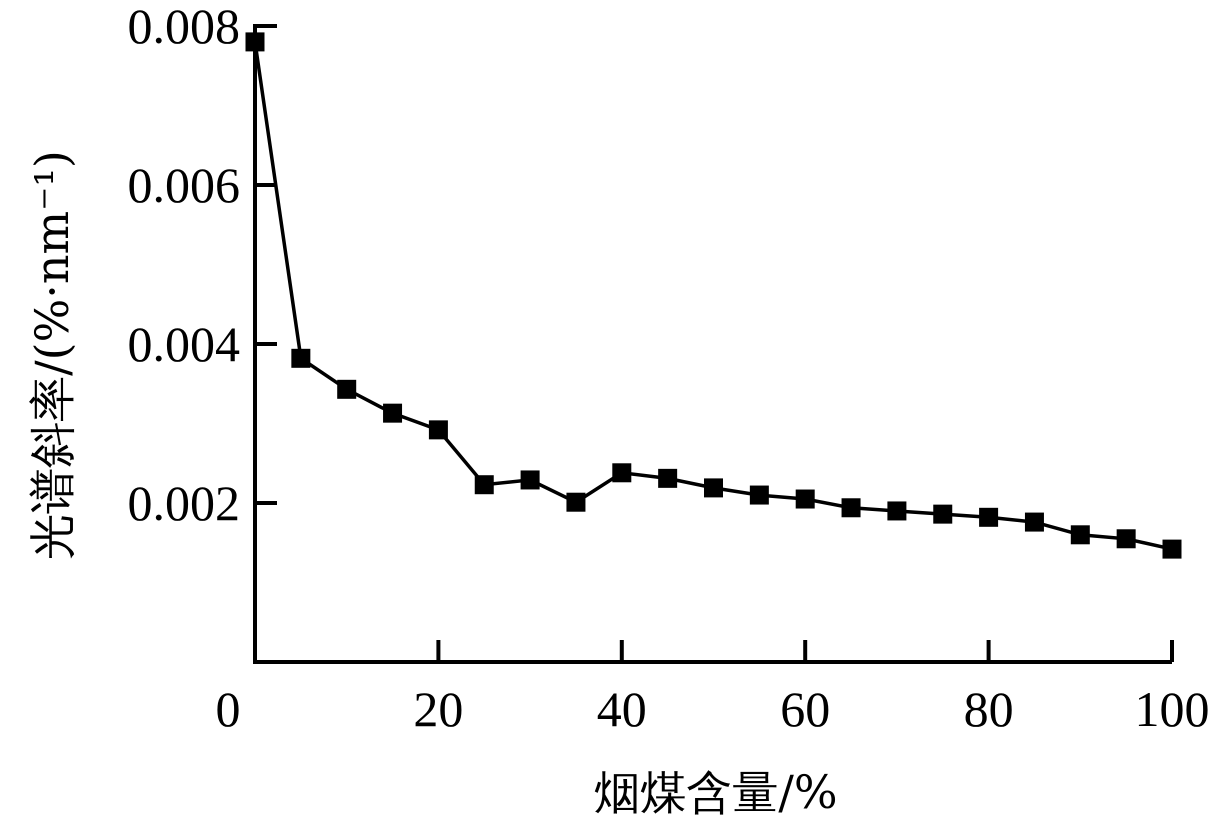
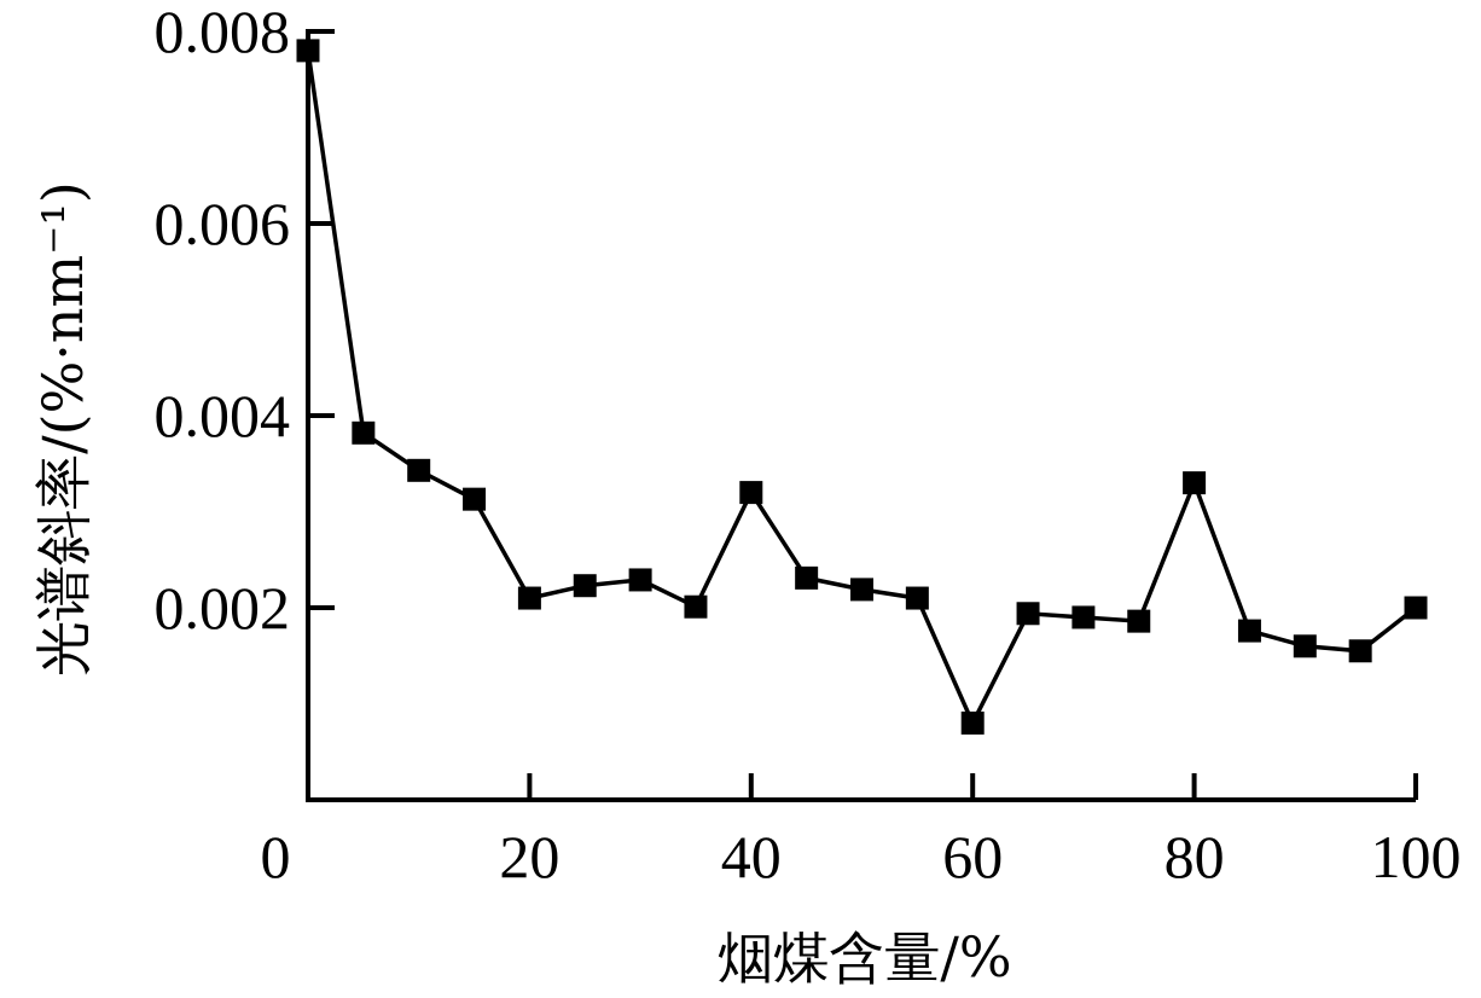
20: 0.0029 -> 0.0021
40: 0.0024 -> 0.0032
60: 0.0021 -> 0.0008
80: 0.0018 -> 0.0033
100: 0.0014 -> 0.0020
